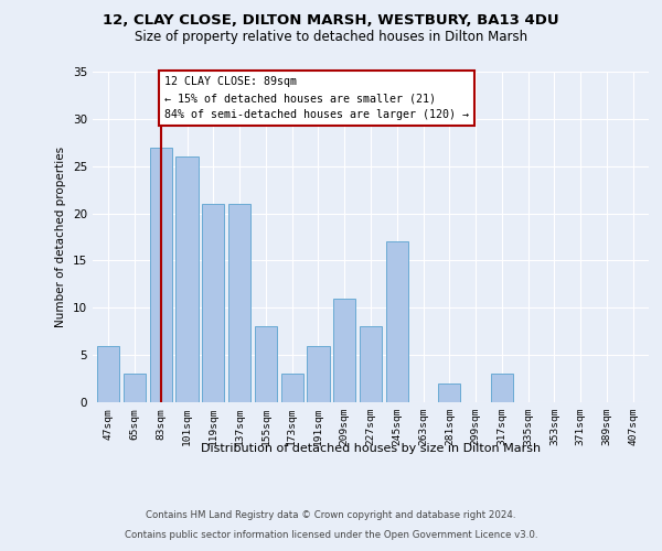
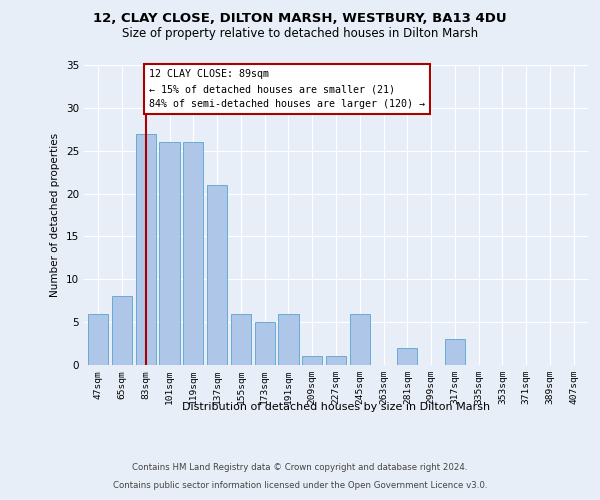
65sqm: 3 -> 8
119sqm: 21 -> 26
155sqm: 8 -> 6
173sqm: 3 -> 5
209sqm: 11 -> 1
227sqm: 8 -> 1
245sqm: 17 -> 6
